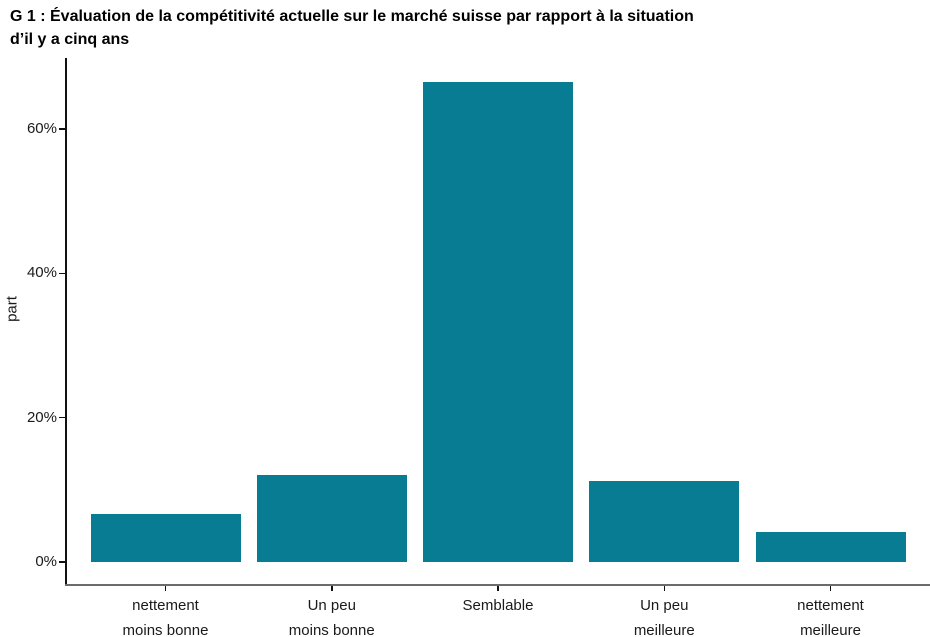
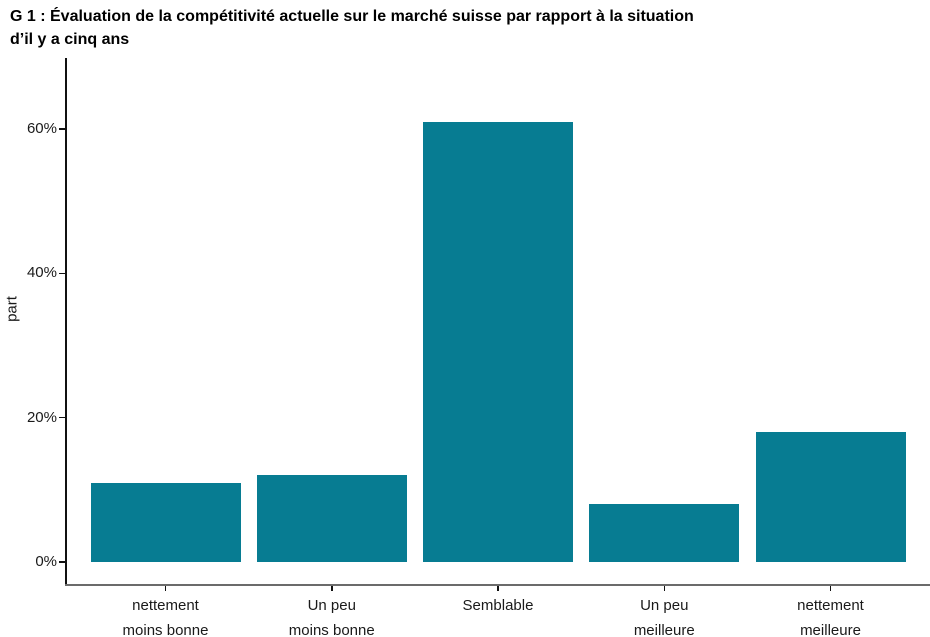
nettement moins bonne: 7% -> 11%
Semblable: 66% -> 61%
Un peu meilleure: 11% -> 8%
nettement meilleure: 4% -> 18%
